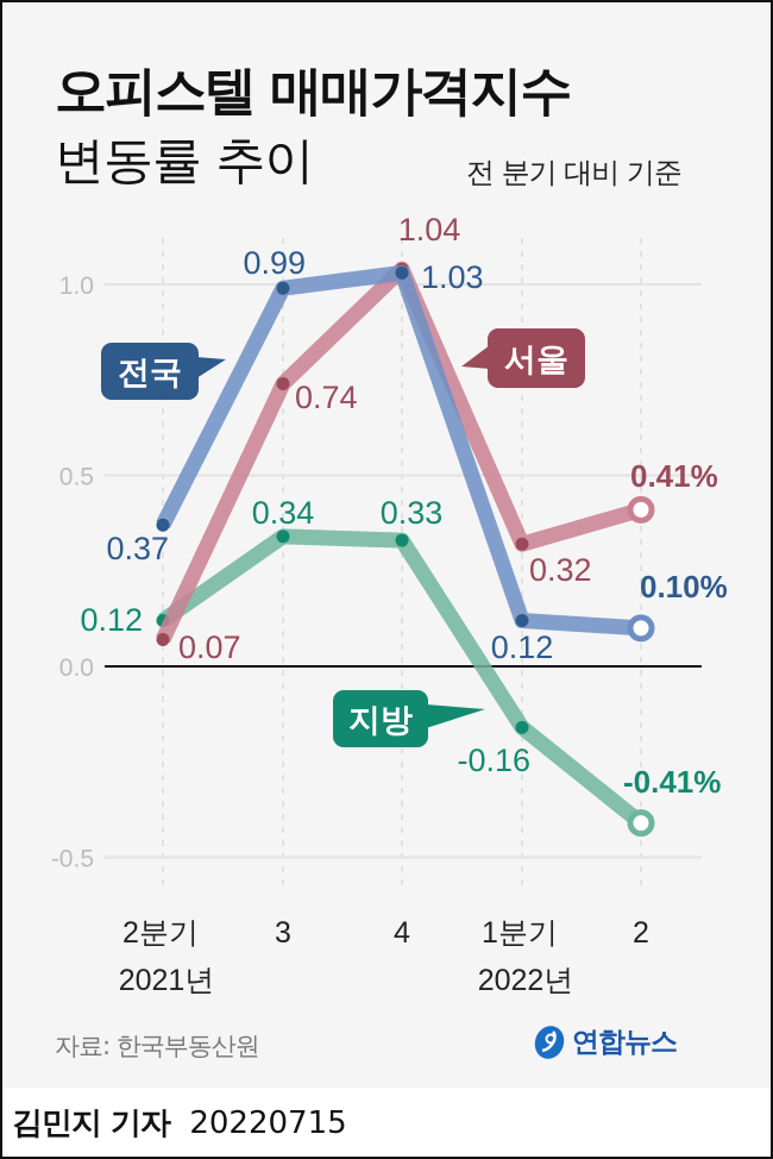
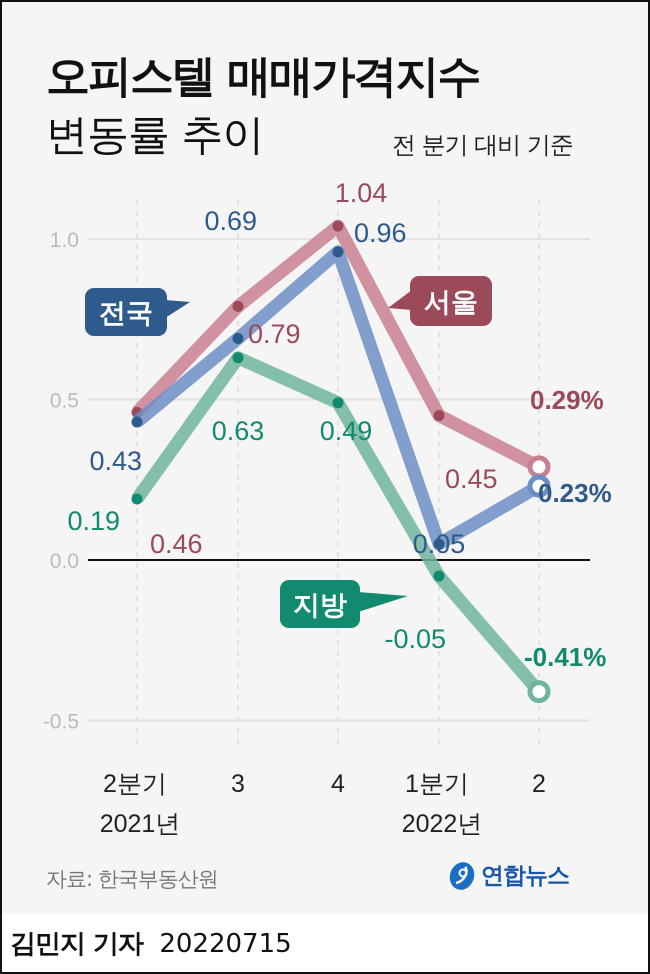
전국/2분기 2021년: 0.37 -> 0.43
서울/2분기 2021년: 0.07 -> 0.46
지방/2분기 2021년: 0.12 -> 0.19
전국/3: 0.99 -> 0.69
서울/3: 0.74 -> 0.79
지방/3: 0.34 -> 0.63
전국/4: 1.03 -> 0.96
지방/4: 0.33 -> 0.49
전국/1분기 2022년: 0.12 -> 0.05
서울/1분기 2022년: 0.32 -> 0.45
지방/1분기 2022년: -0.16 -> -0.05
전국/2: 0.10% -> 0.23%
서울/2: 0.41% -> 0.29%
